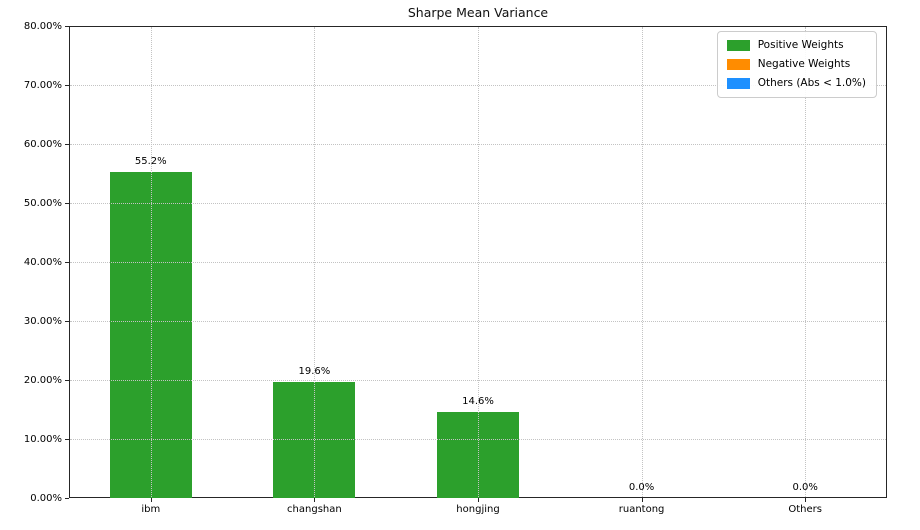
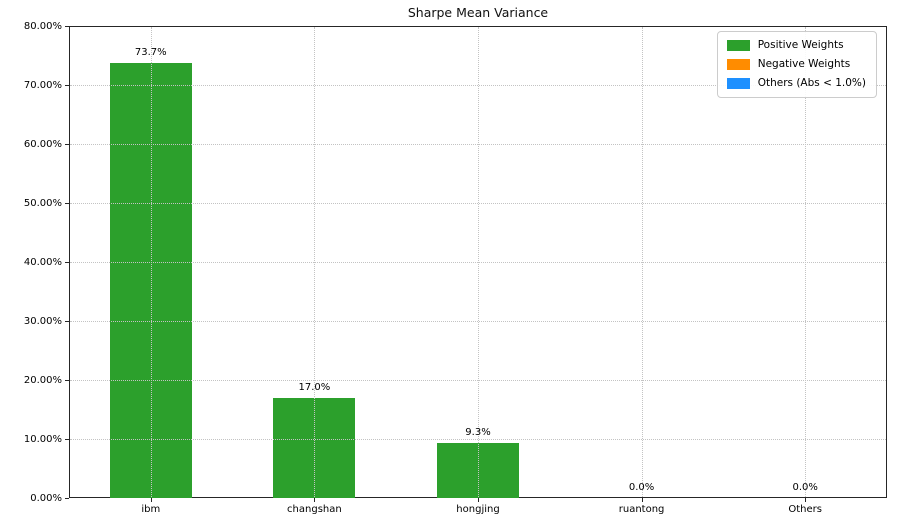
ibm: 55.2% -> 73.7%
changshan: 19.6% -> 17.0%
hongjing: 14.6% -> 9.3%
